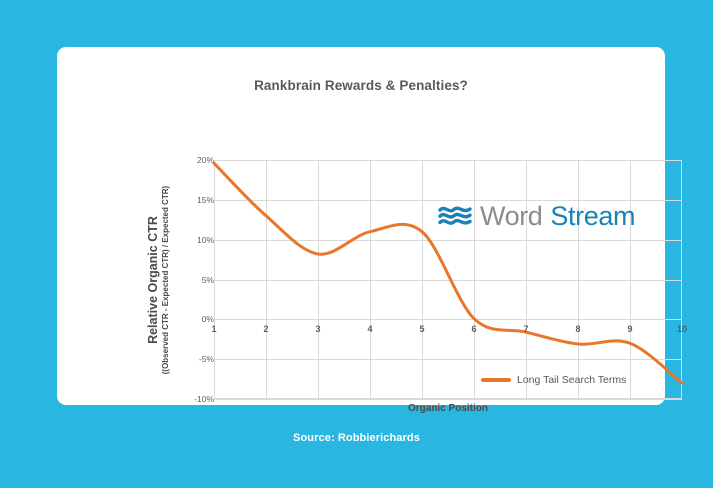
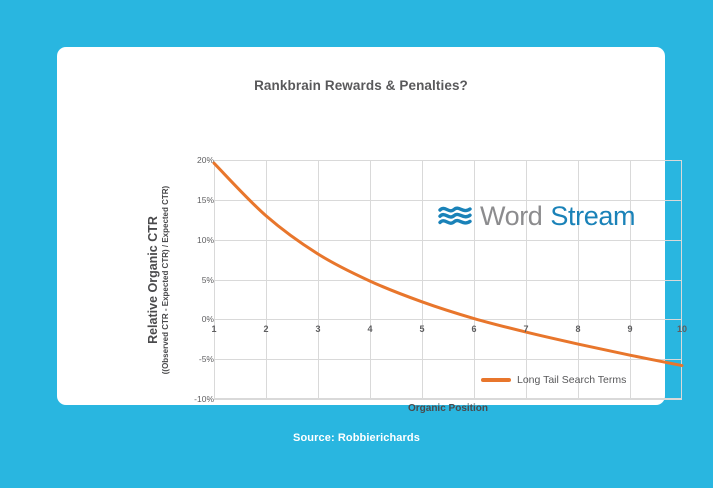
4: 11% -> 5%
5: 11% -> 2%
9: -3% -> -4%
10: -8% -> -6%
